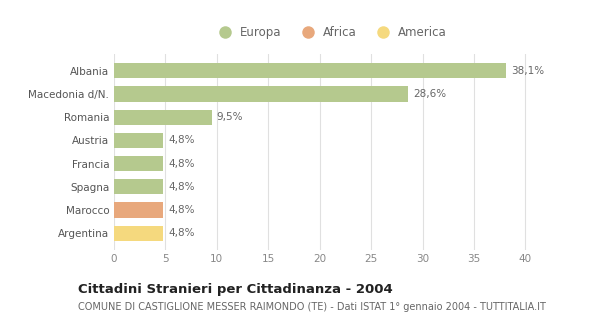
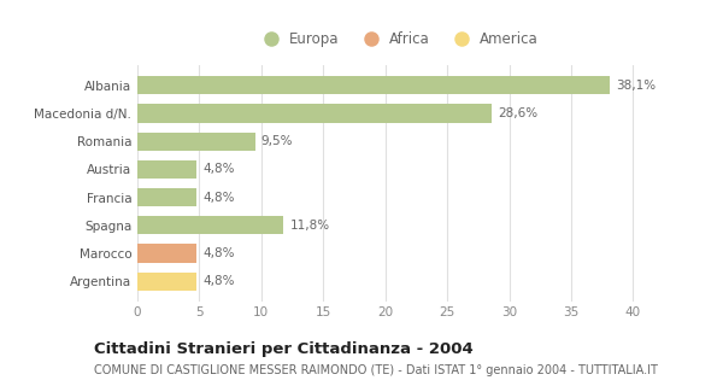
Spagna: 4,8% -> 11,8%
